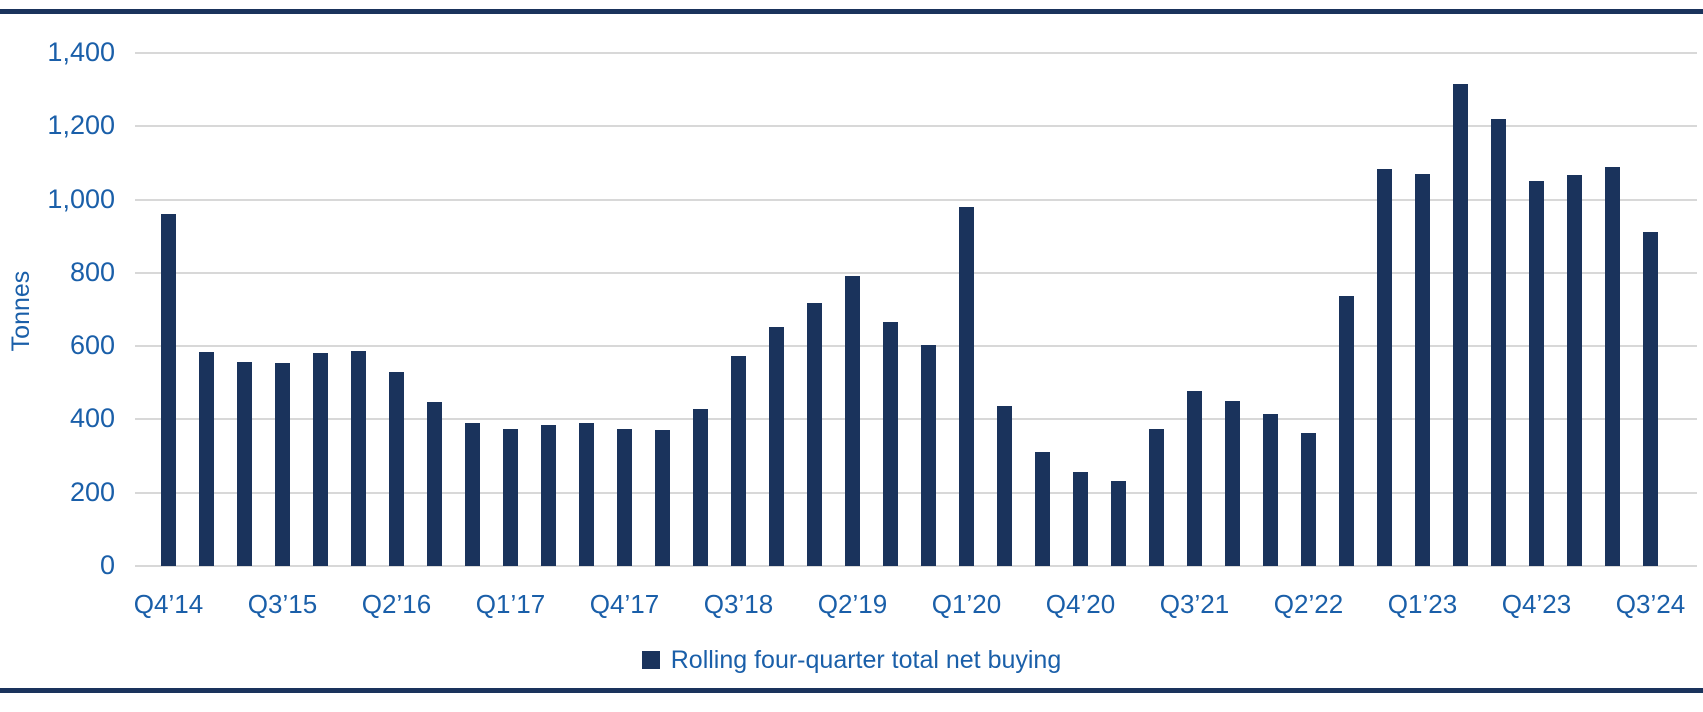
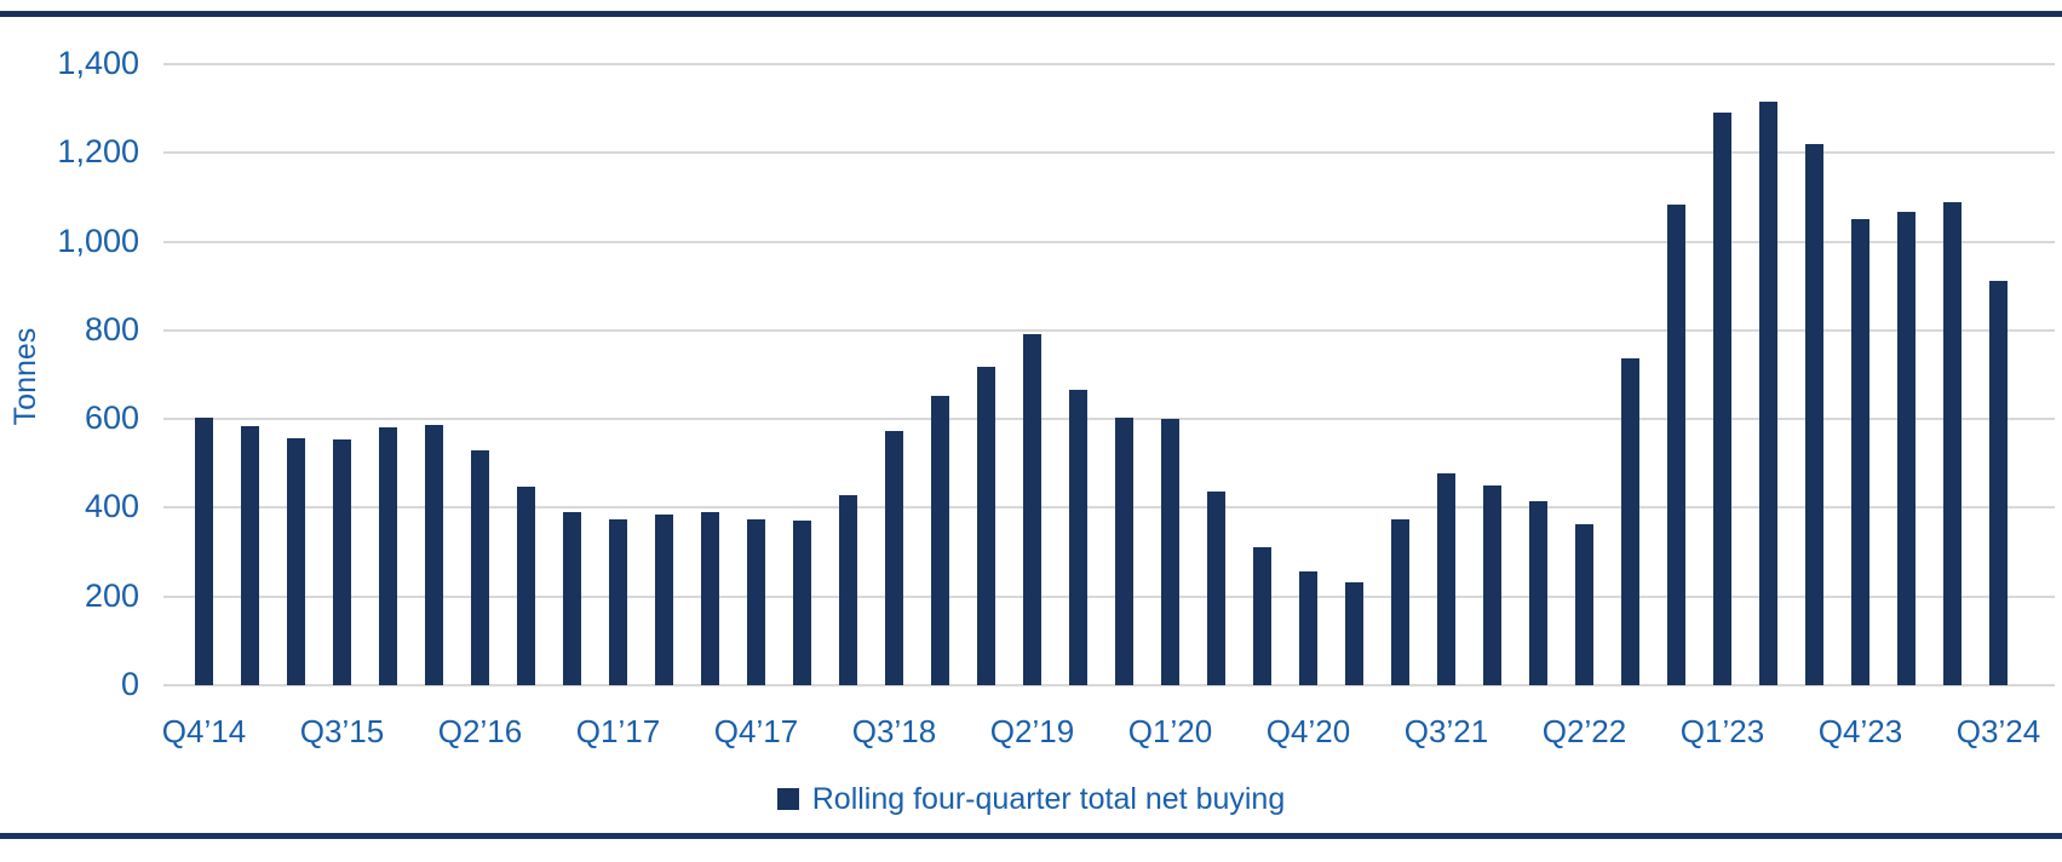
Q4’14: 960 -> 600
Q1’20: 980 -> 600
Q1’23: 1070 -> 1290
